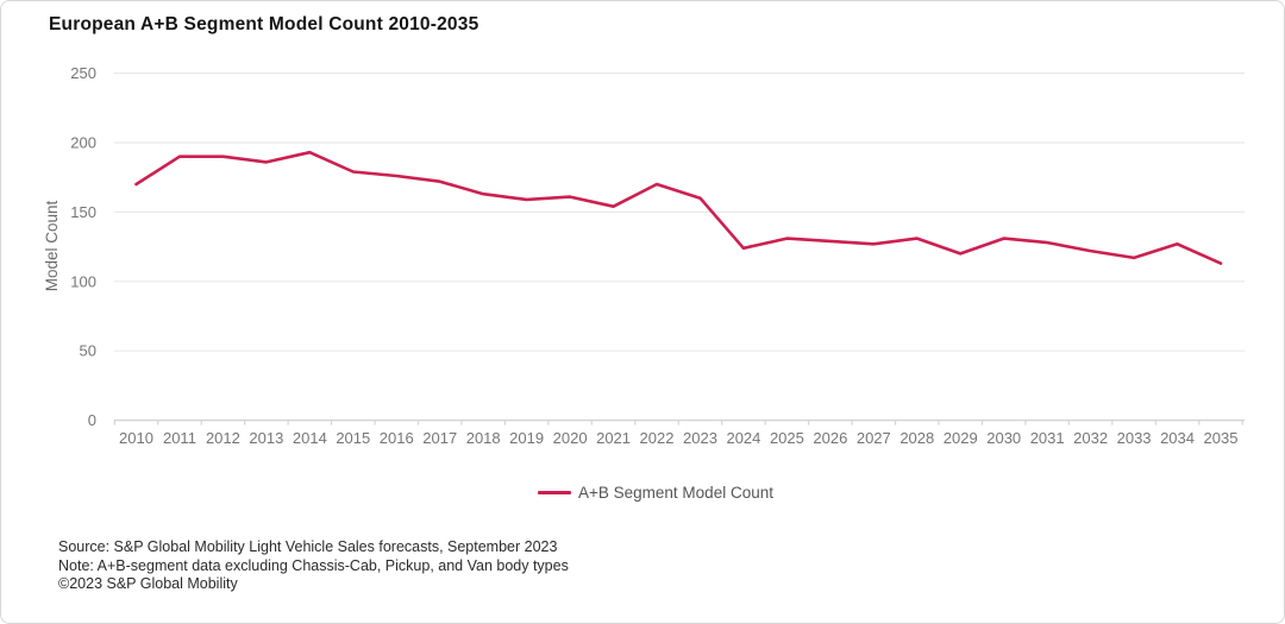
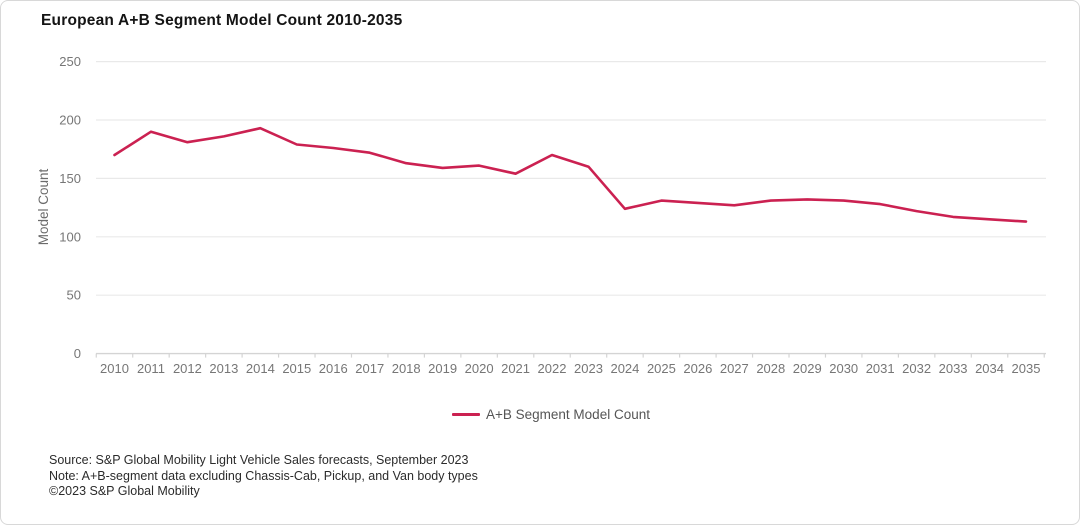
2012: 190 -> 181
2029: 120 -> 132
2034: 127 -> 115
